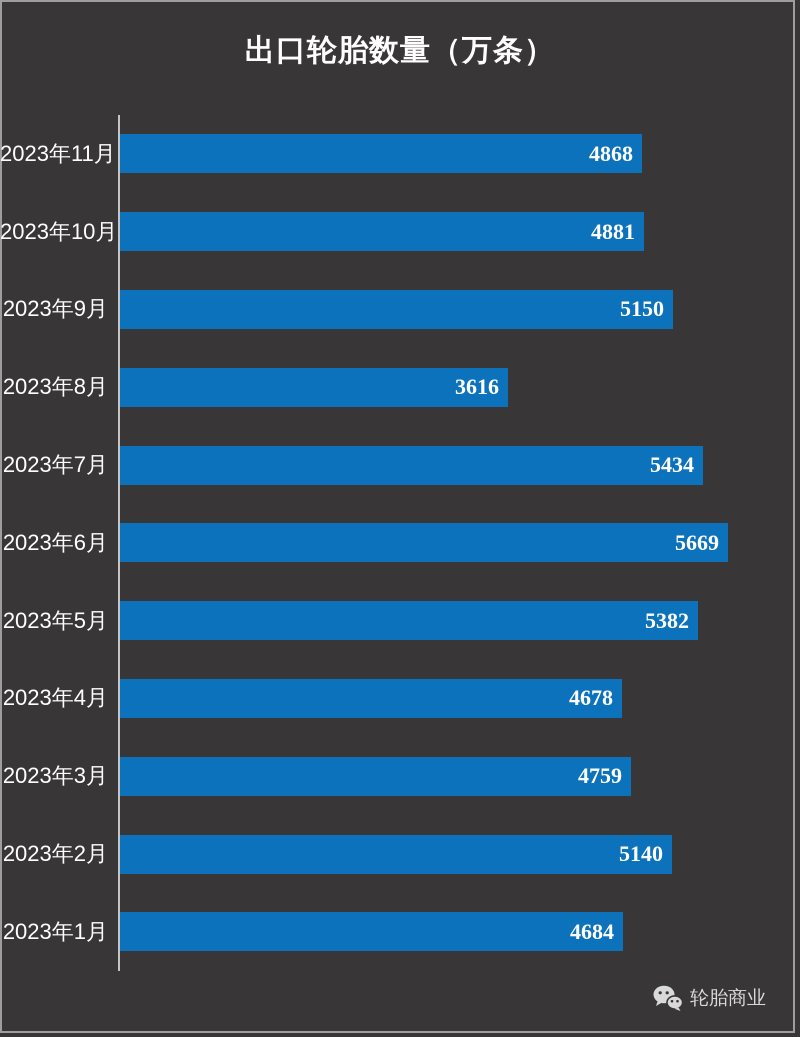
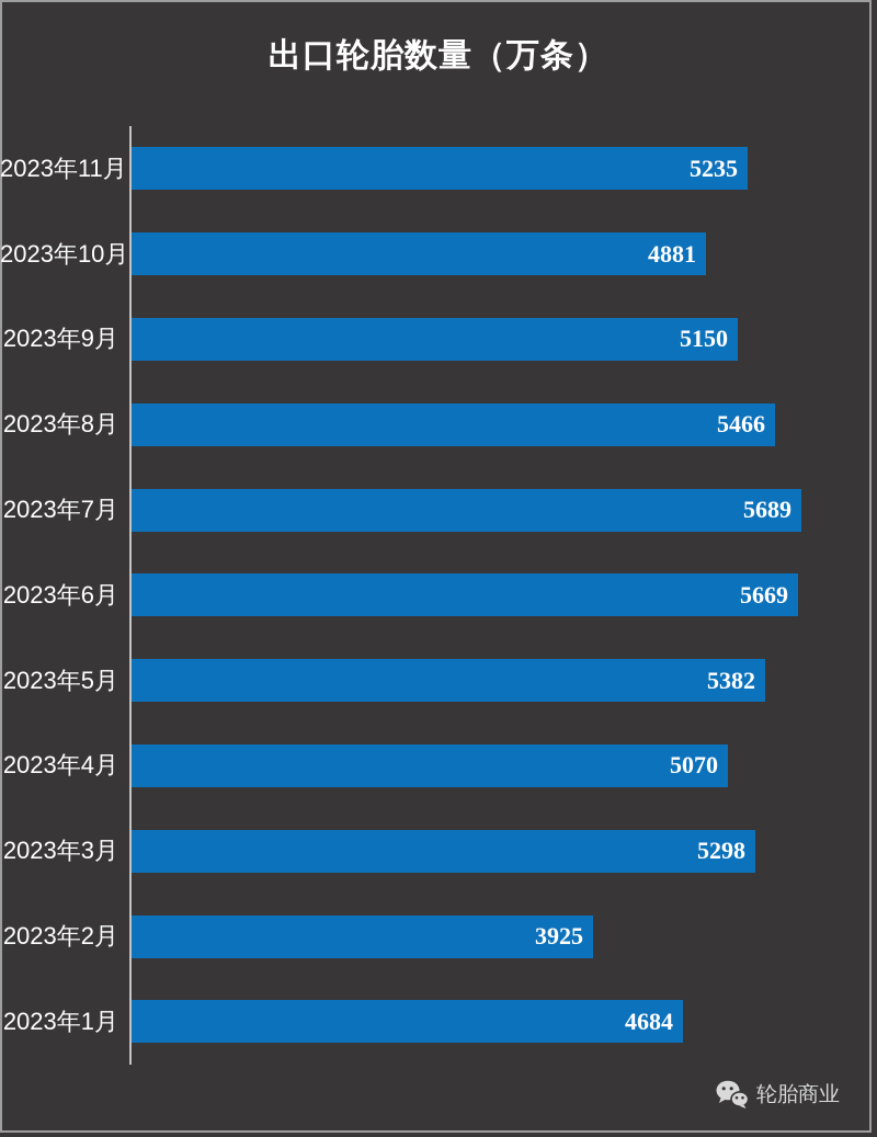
2023年11月: 4868 -> 5235
2023年8月: 3616 -> 5466
2023年7月: 5434 -> 5689
2023年4月: 4678 -> 5070
2023年3月: 4759 -> 5298
2023年2月: 5140 -> 3925
